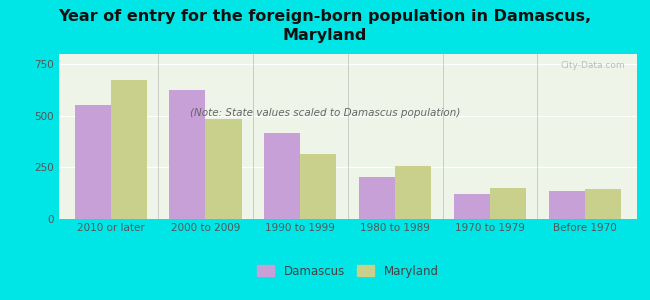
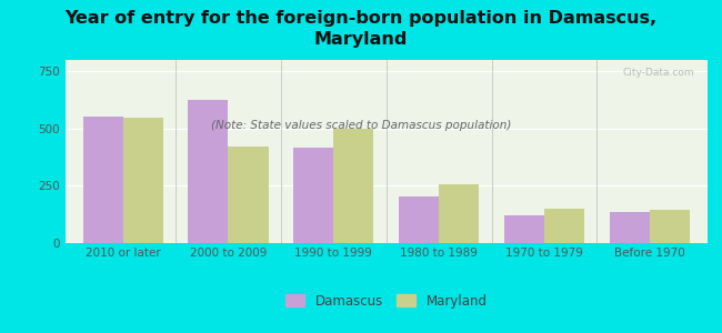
Maryland/2010 or later: 675 -> 550
Maryland/2000 to 2009: 485 -> 420
Maryland/1990 to 1999: 315 -> 500
